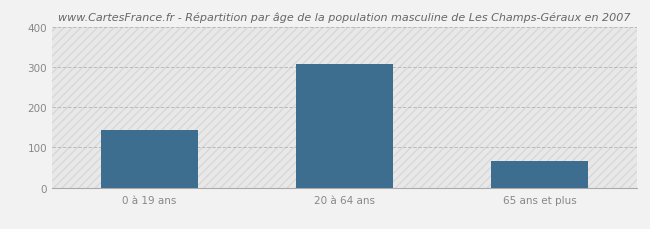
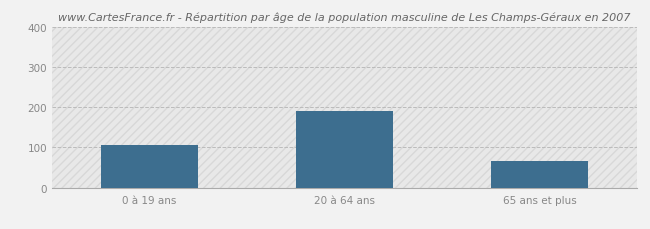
0 à 19 ans: 142 -> 105
20 à 64 ans: 307 -> 190
